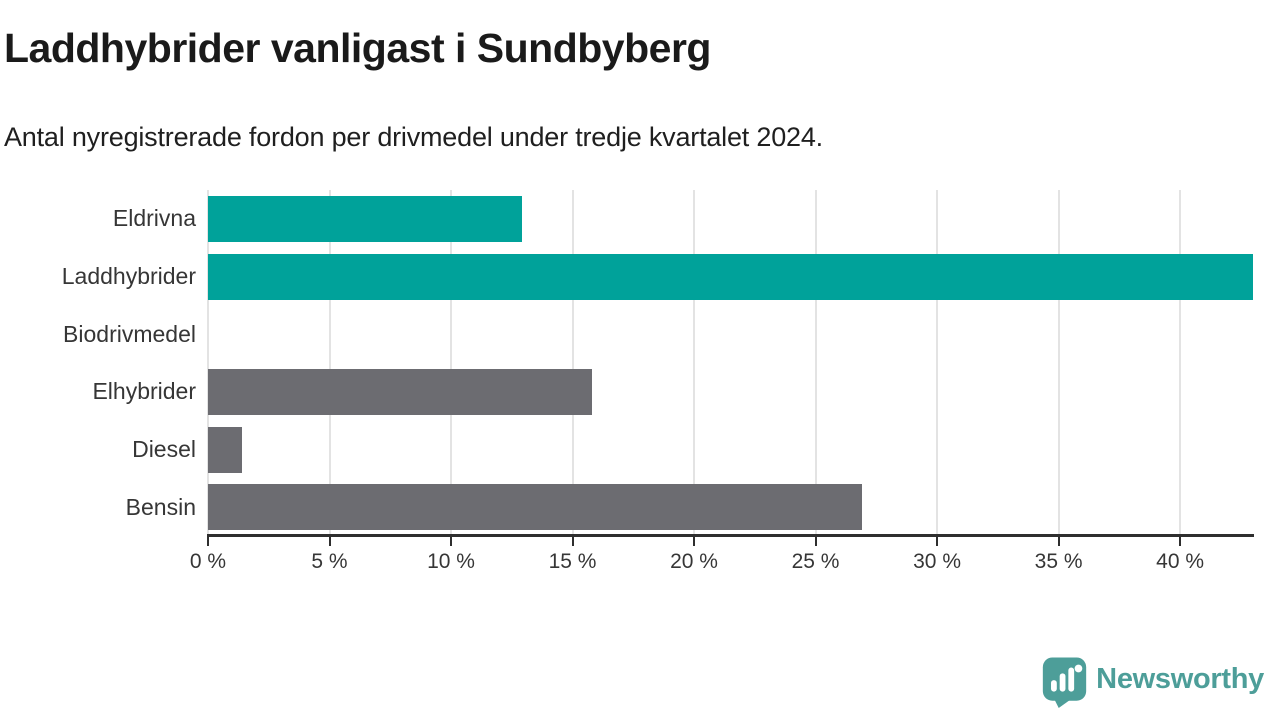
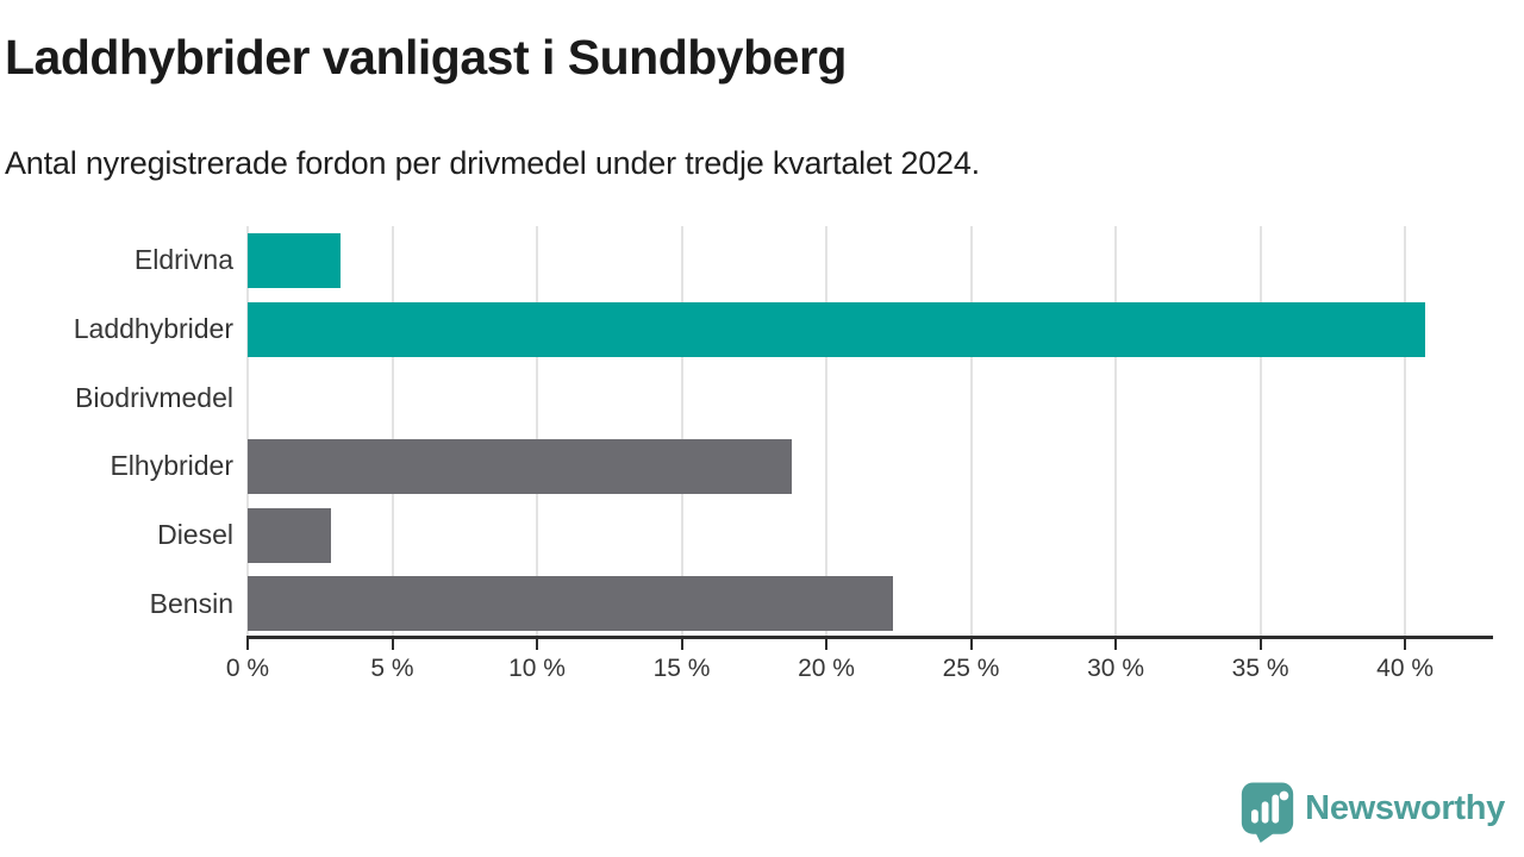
Eldrivna: 12.9% -> 3.2%
Laddhybrider: 43.0% -> 40.7%
Elhybrider: 15.8% -> 18.8%
Diesel: 1.4% -> 2.9%
Bensin: 26.9% -> 22.3%
